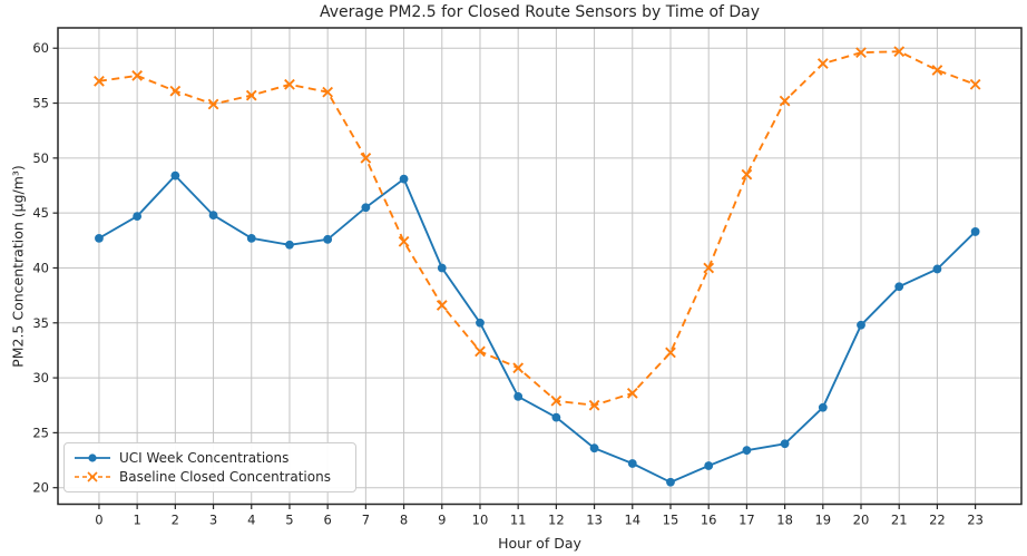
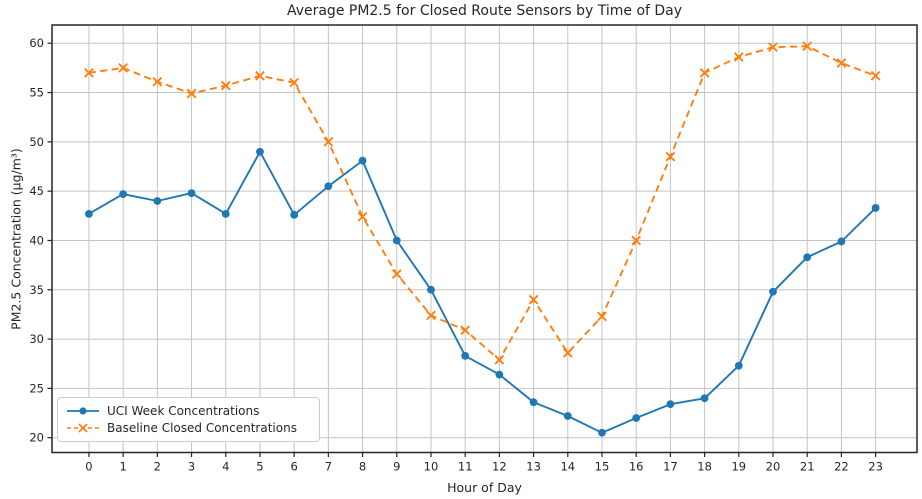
UCI Week Concentrations/2: 48 -> 44
UCI Week Concentrations/5: 42 -> 49
Baseline Closed Concentrations/13: 28 -> 34
Baseline Closed Concentrations/18: 55 -> 57
